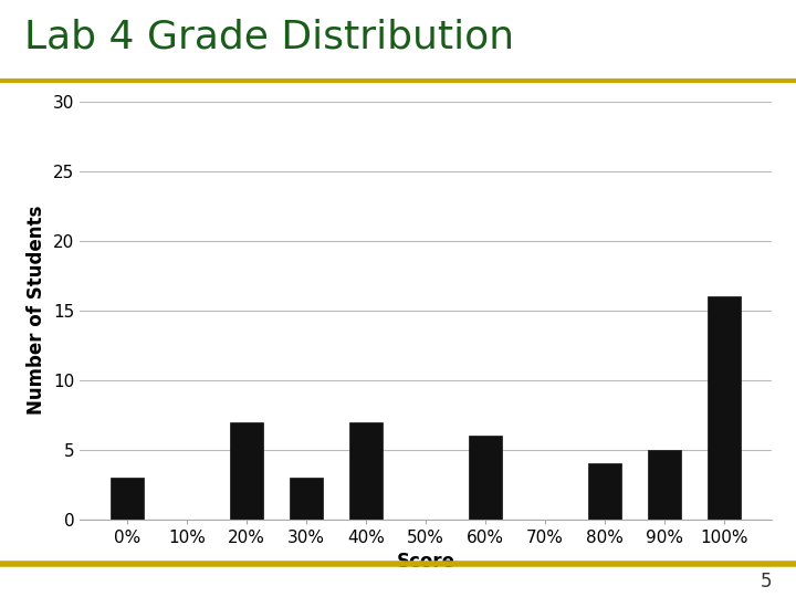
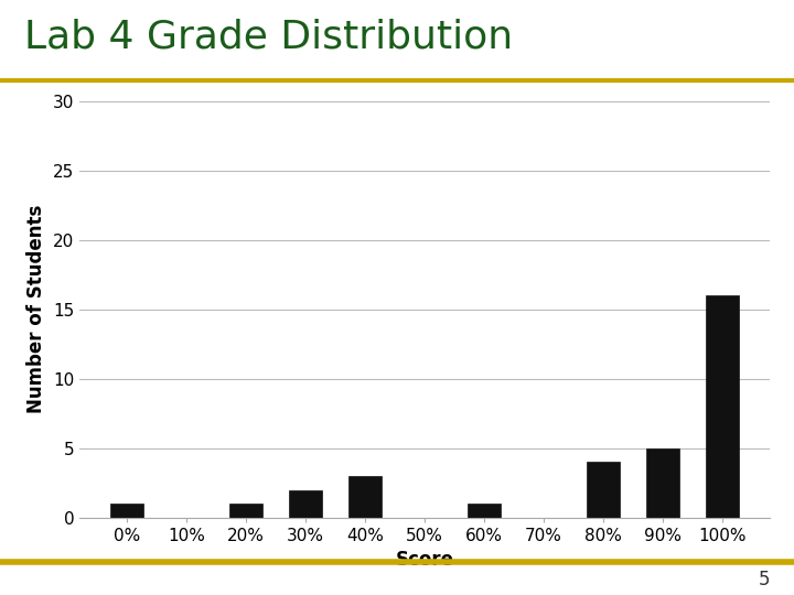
0%: 3 -> 1
20%: 7 -> 1
30%: 3 -> 2
40%: 7 -> 3
60%: 6 -> 1
